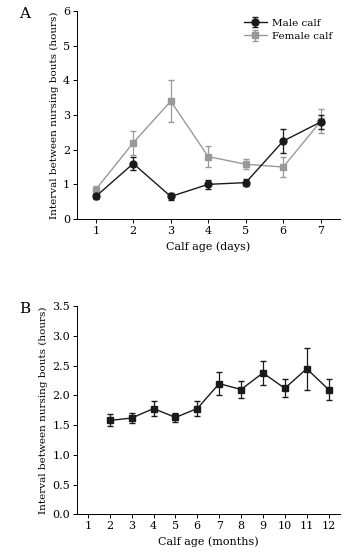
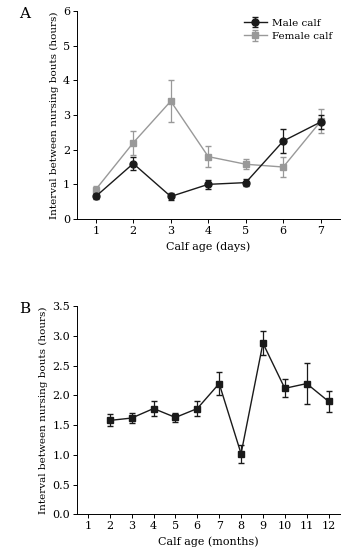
8: 2.10 -> 1.02
9: 2.38 -> 2.88
11: 2.45 -> 2.20
12: 2.10 -> 1.90
